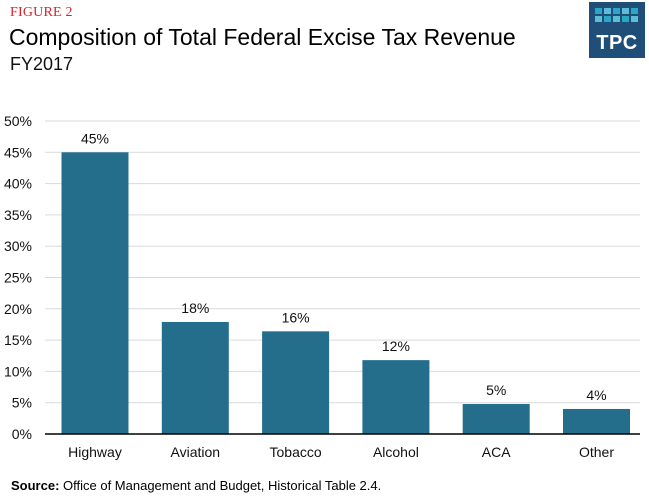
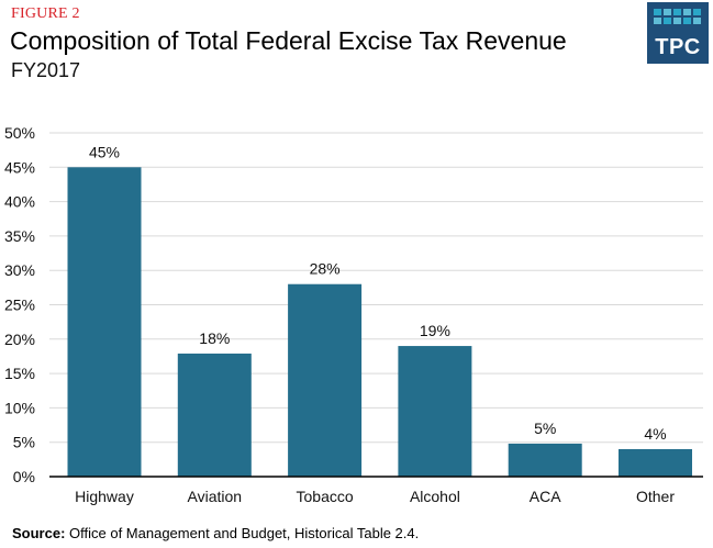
Tobacco: 16% -> 28%
Alcohol: 12% -> 19%
